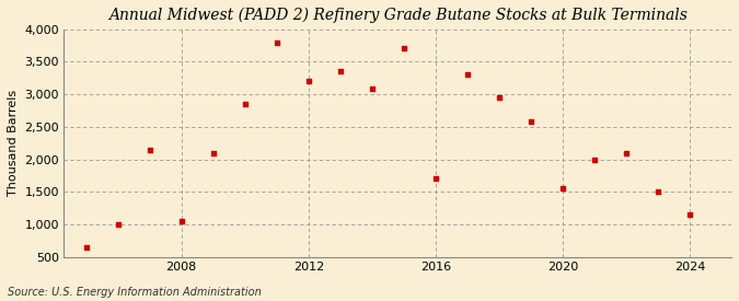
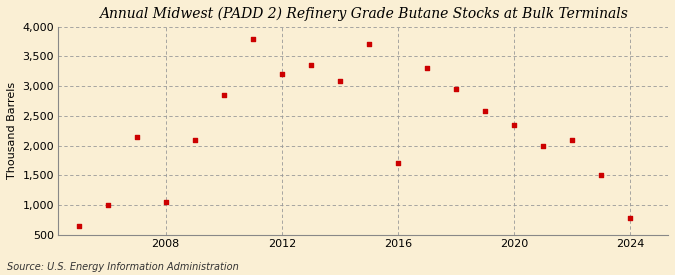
2020: 1,560 -> 2,340
2024: 1,150 -> 780
